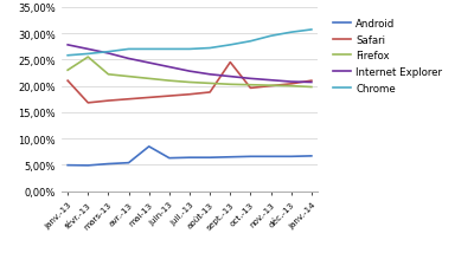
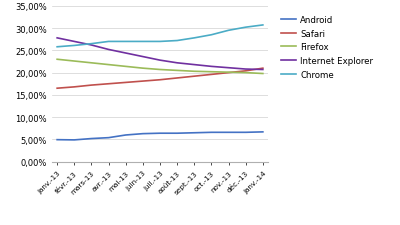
Safari/janv.-13: 21,0% -> 16,5%
Firefox/févr.-13: 25,5% -> 22,6%
Android/mai-13: 8,5% -> 6,0%
Safari/sept.-13: 24,5% -> 19,2%
